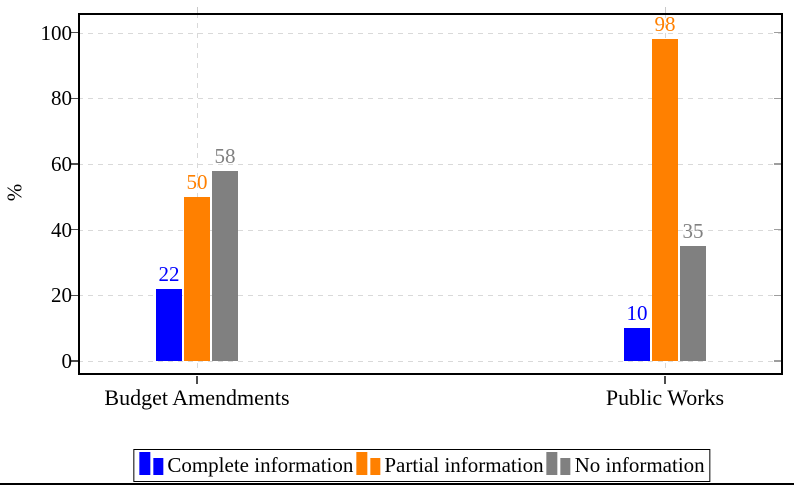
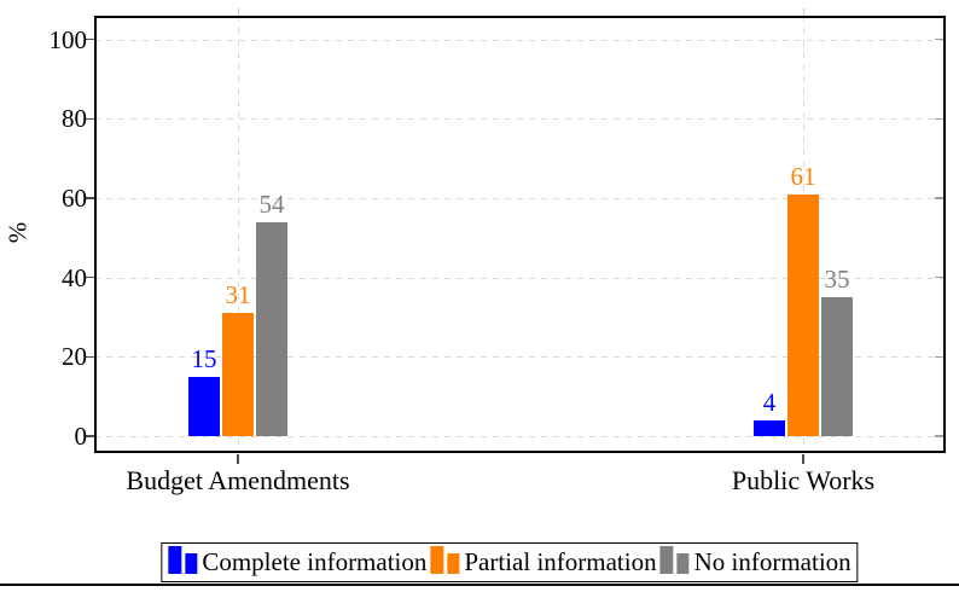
Complete information/Budget Amendments: 22 -> 15
Partial information/Budget Amendments: 50 -> 31
No information/Budget Amendments: 58 -> 54
Complete information/Public Works: 10 -> 4
Partial information/Public Works: 98 -> 61
